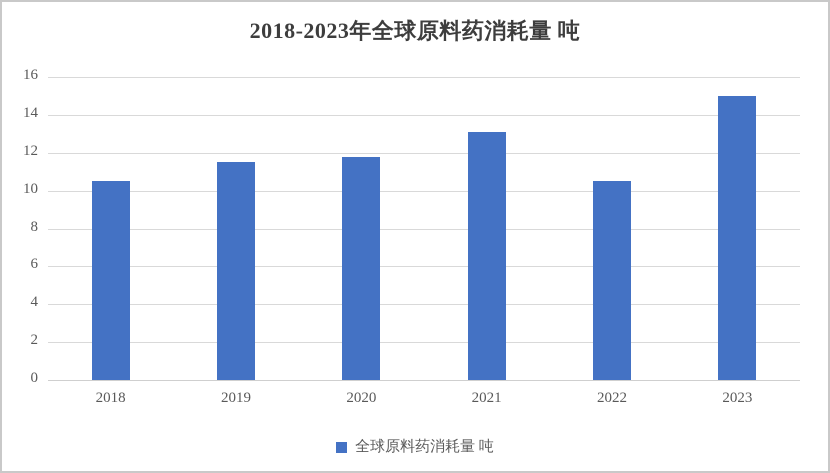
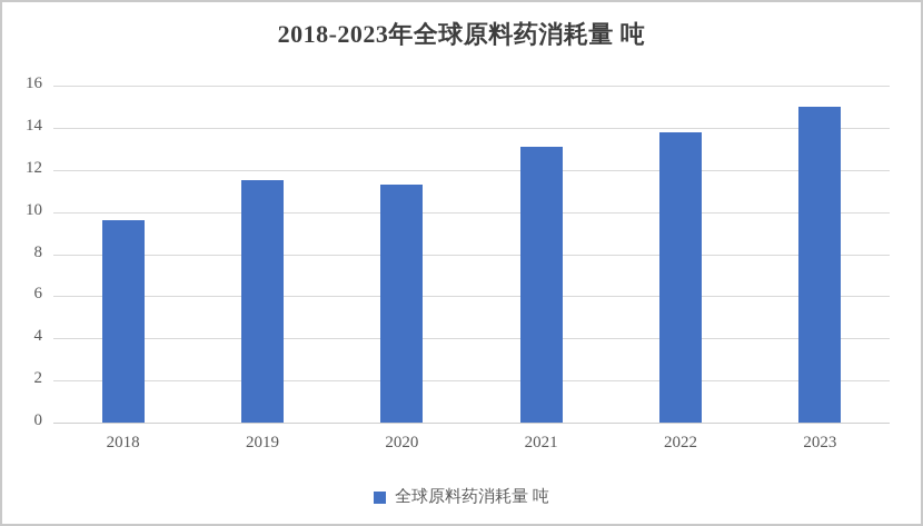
2018: 10.5 -> 9.6
2020: 11.8 -> 11.3
2022: 10.5 -> 13.8
